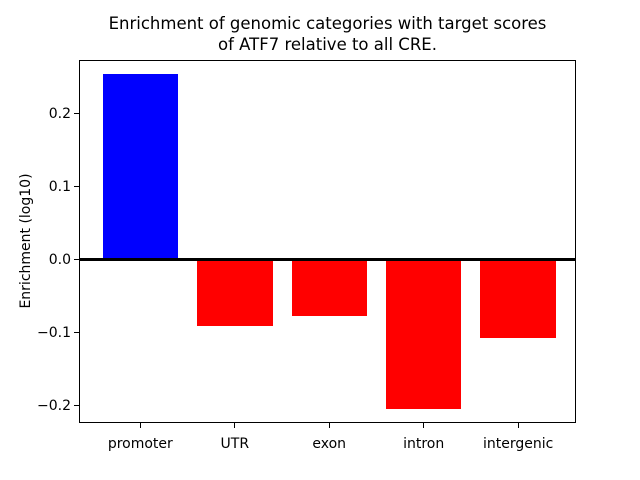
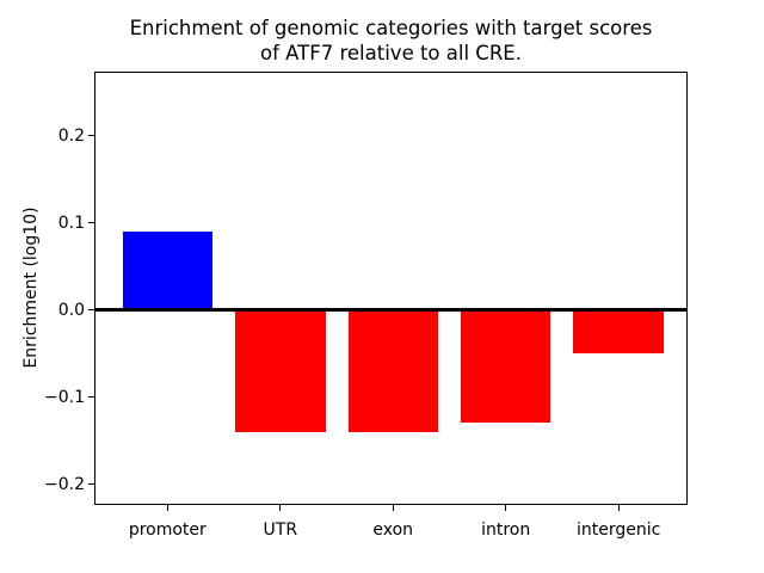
promoter: 0.26 -> 0.09
UTR: -0.09 -> -0.14
exon: -0.08 -> -0.14
intron: -0.20 -> -0.13
intergenic: -0.11 -> -0.05
